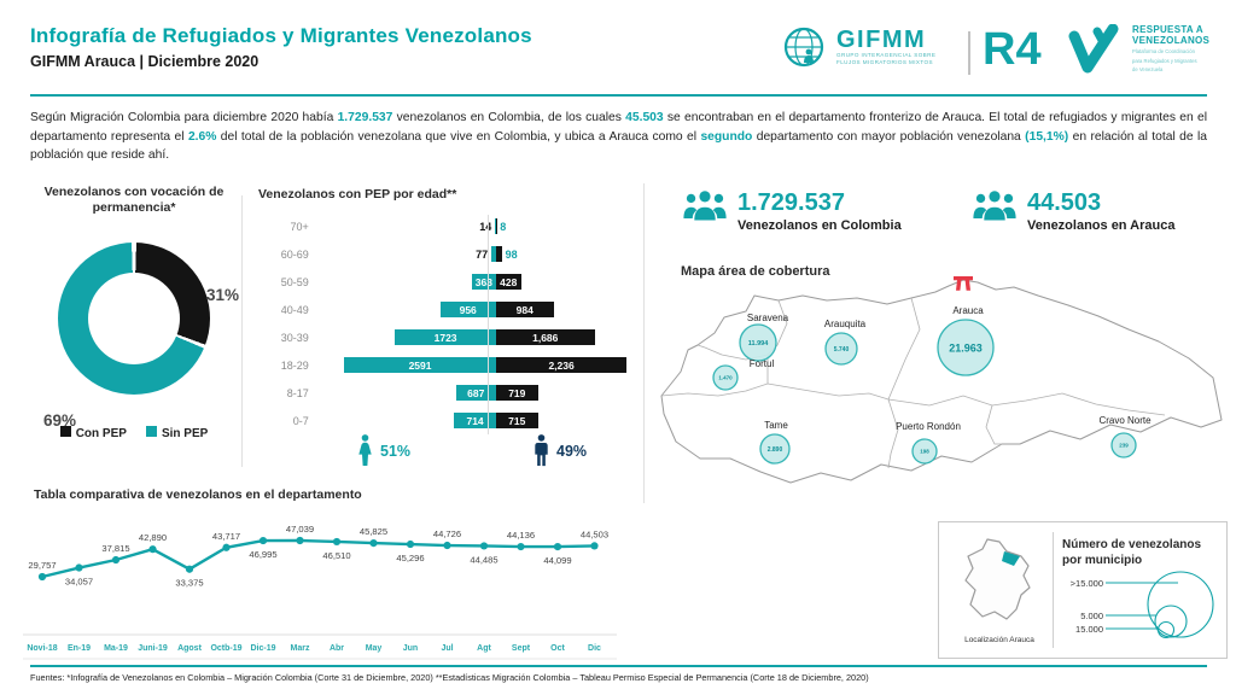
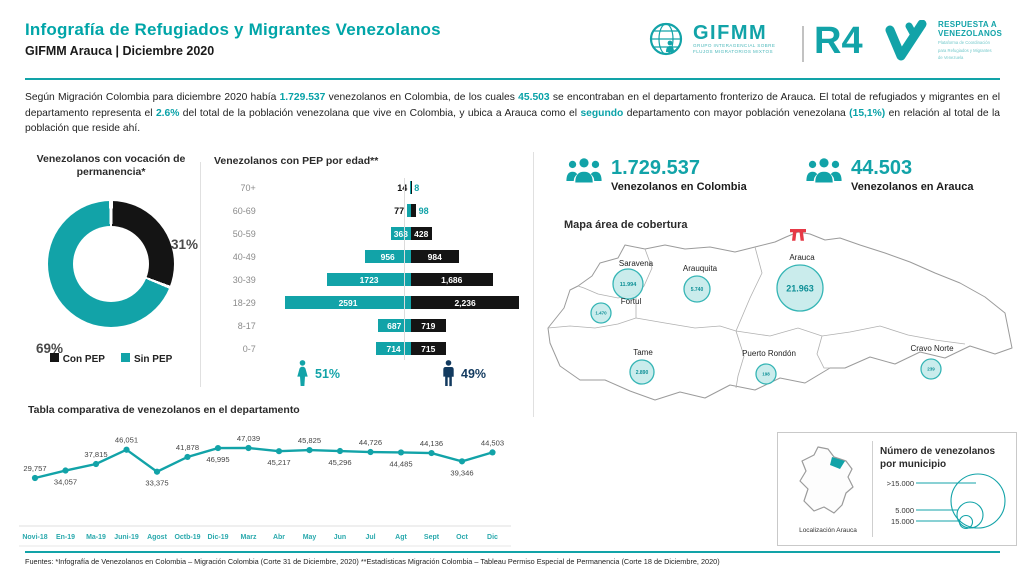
Tabla comparativa de venezolanos en el departamento/Juni-19: 42,890 -> 46,051
Tabla comparativa de venezolanos en el departamento/Octb-19: 43,717 -> 41,878
Tabla comparativa de venezolanos en el departamento/Abr: 46,510 -> 45,217
Tabla comparativa de venezolanos en el departamento/Oct: 44,099 -> 39,346
